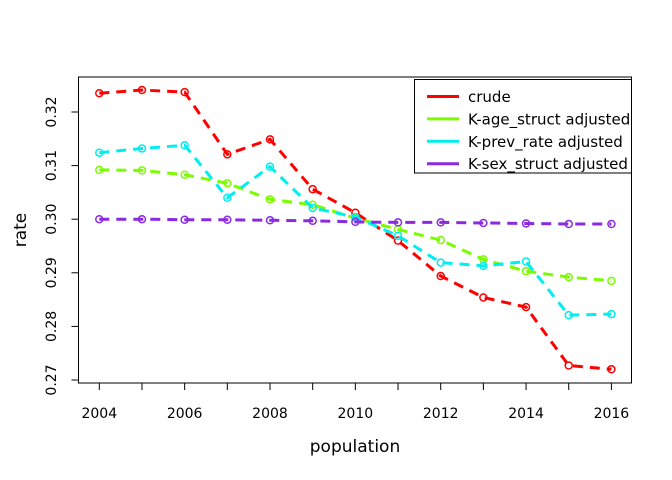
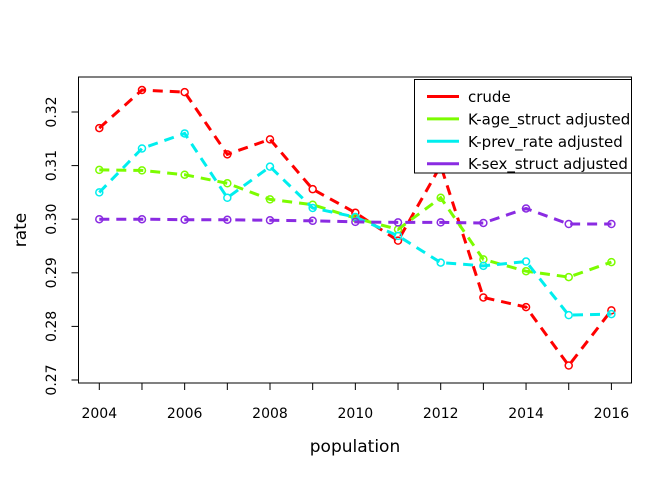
crude/2004: 0.324 -> 0.317
K-prev_rate adjusted/2004: 0.312 -> 0.305
K-prev_rate adjusted/2006: 0.314 -> 0.316
crude/2012: 0.289 -> 0.310
K-age_struct adjusted/2012: 0.296 -> 0.304
K-sex_struct adjusted/2014: 0.299 -> 0.302
crude/2016: 0.272 -> 0.283
K-age_struct adjusted/2016: 0.288 -> 0.292
